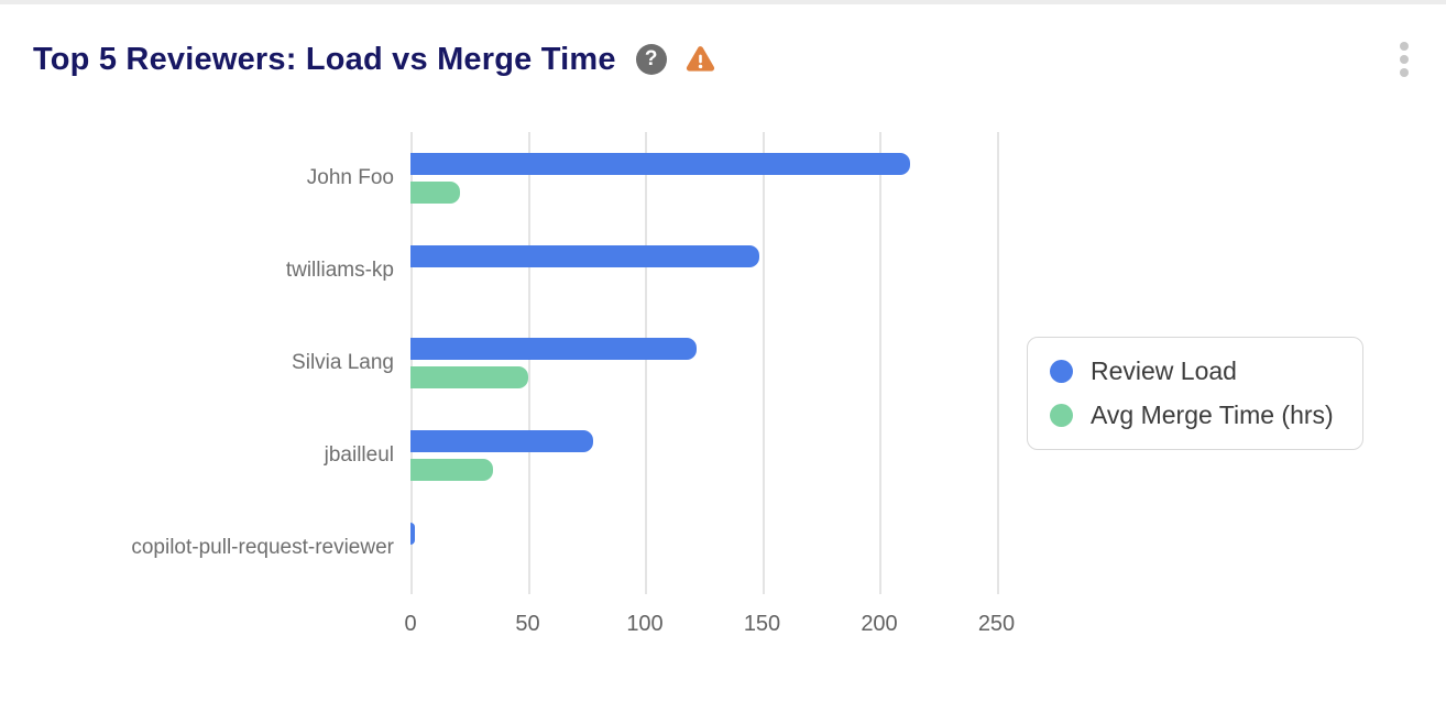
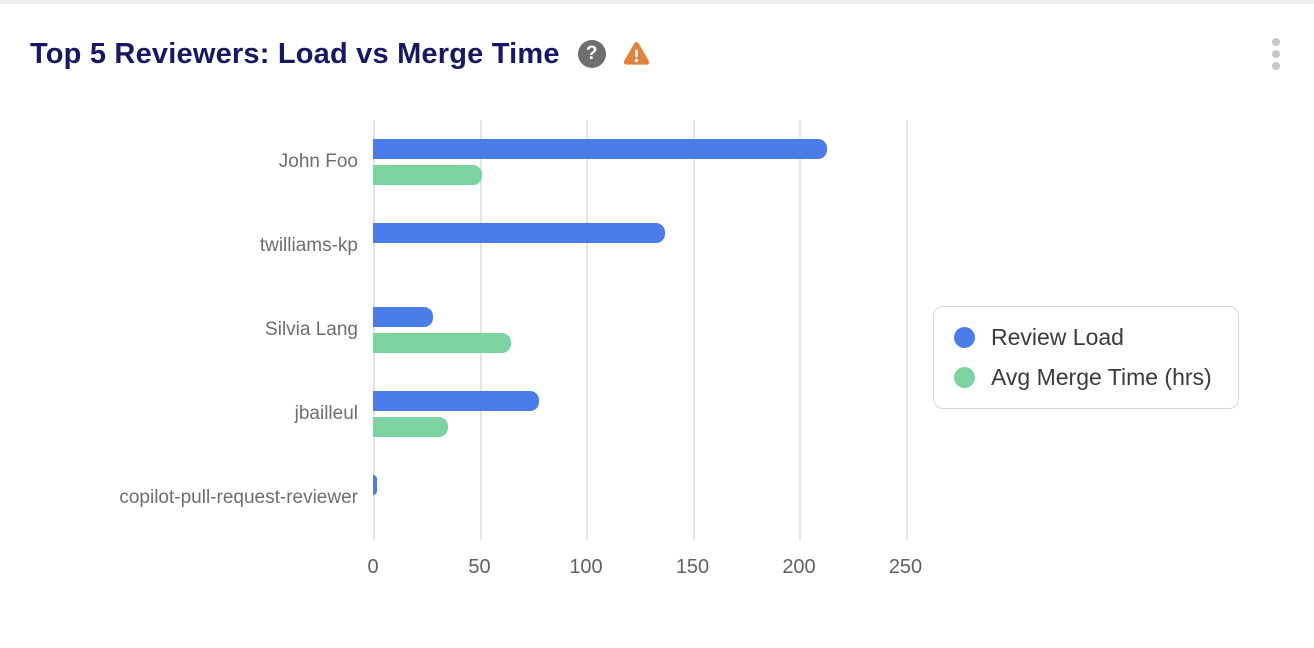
Avg Merge Time (hrs)/John Foo: 21 -> 51
Review Load/twilliams-kp: 149 -> 137
Review Load/Silvia Lang: 122 -> 28
Avg Merge Time (hrs)/Silvia Lang: 50 -> 65
